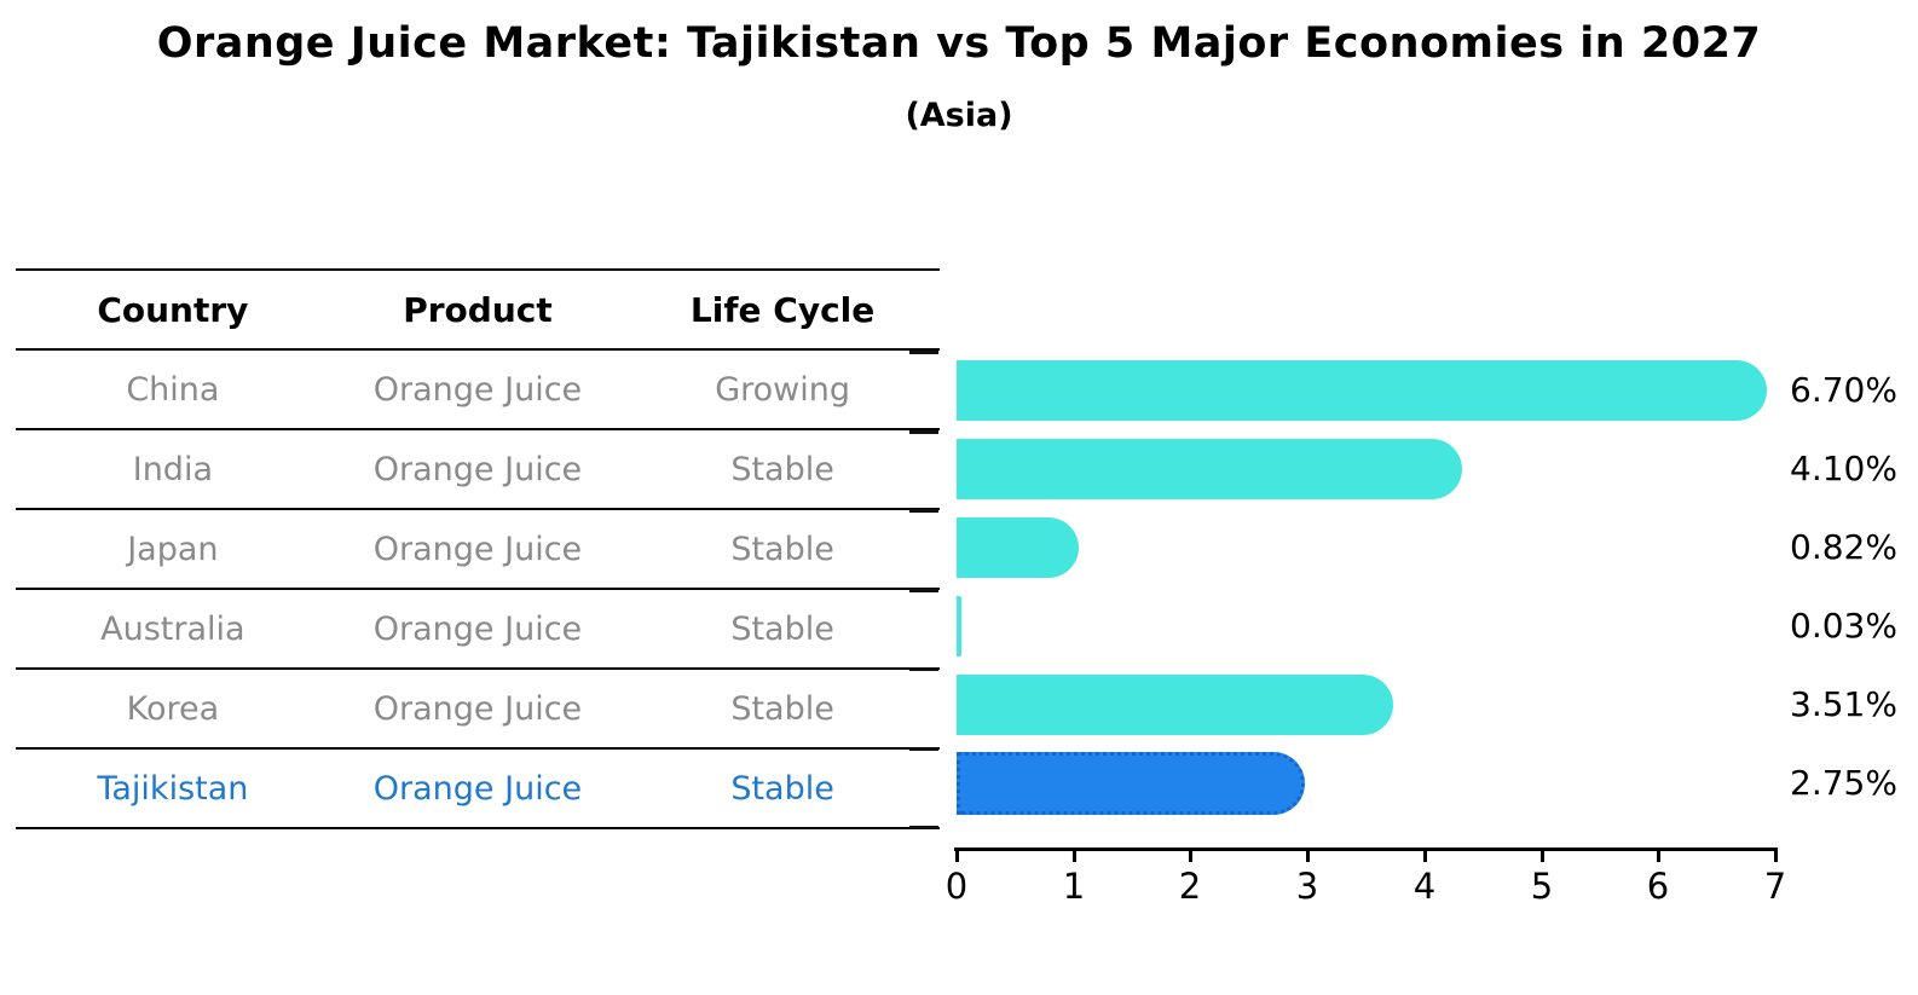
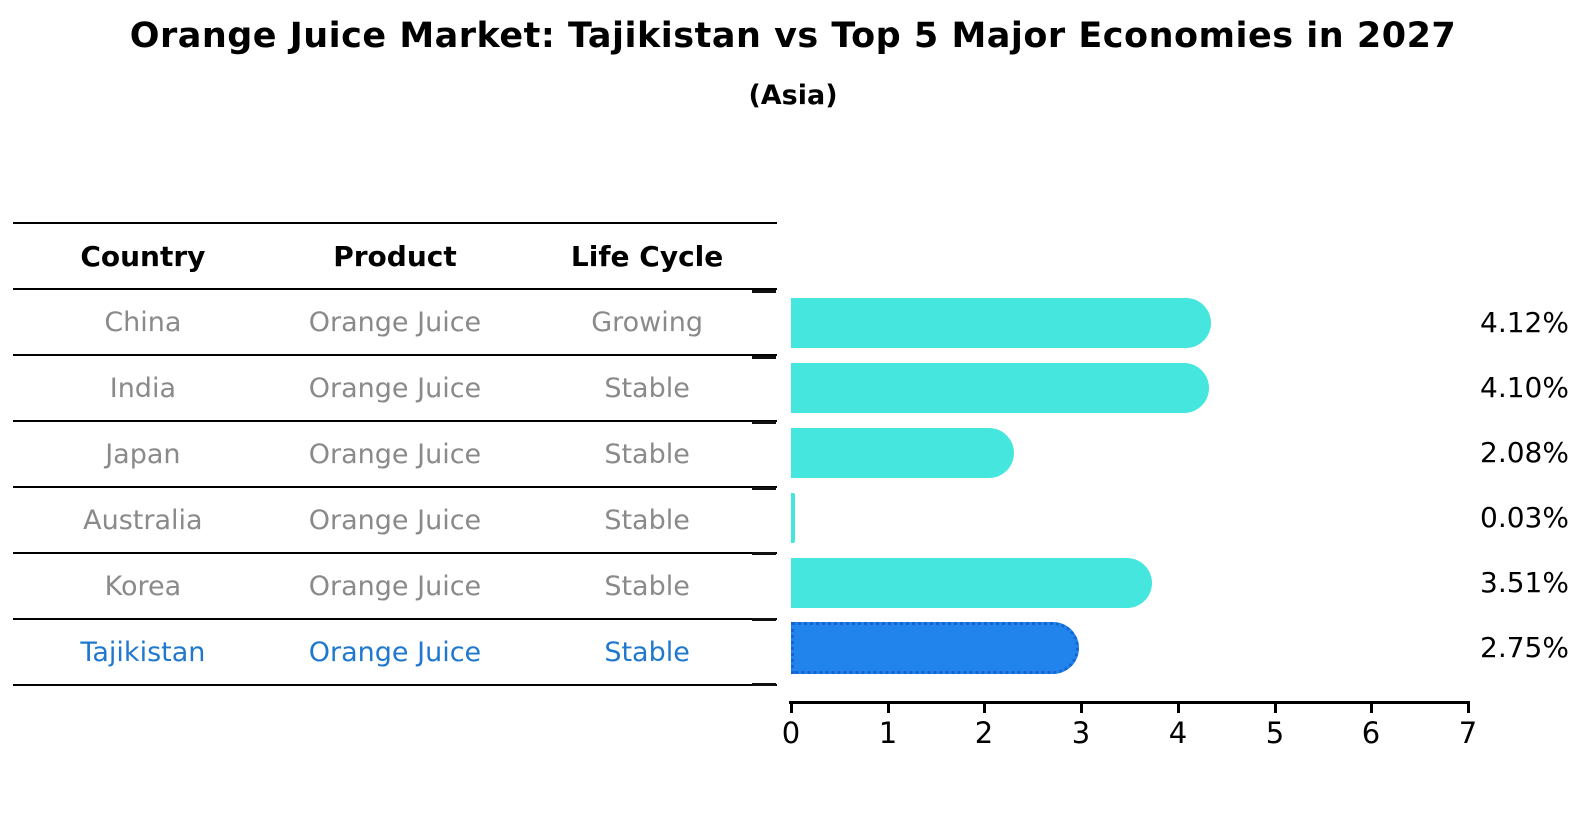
China: 6.70% -> 4.12%
Japan: 0.82% -> 2.08%
